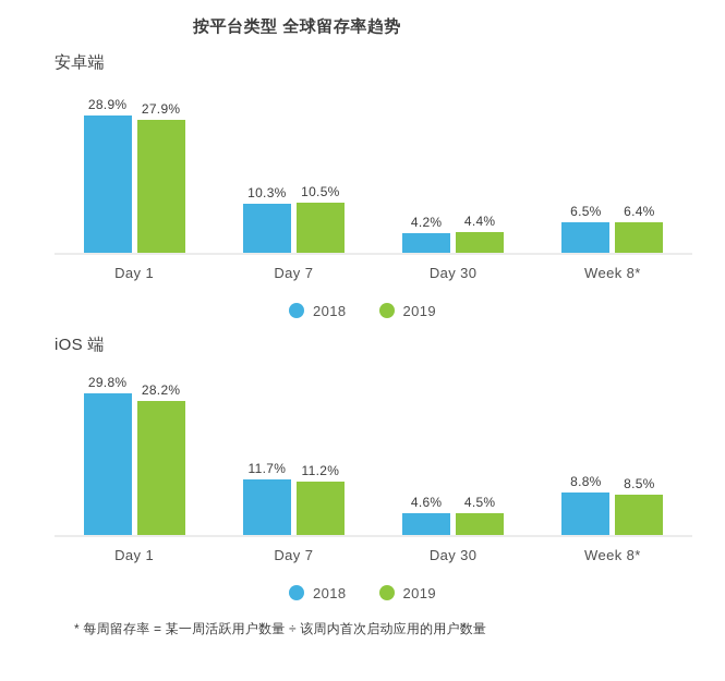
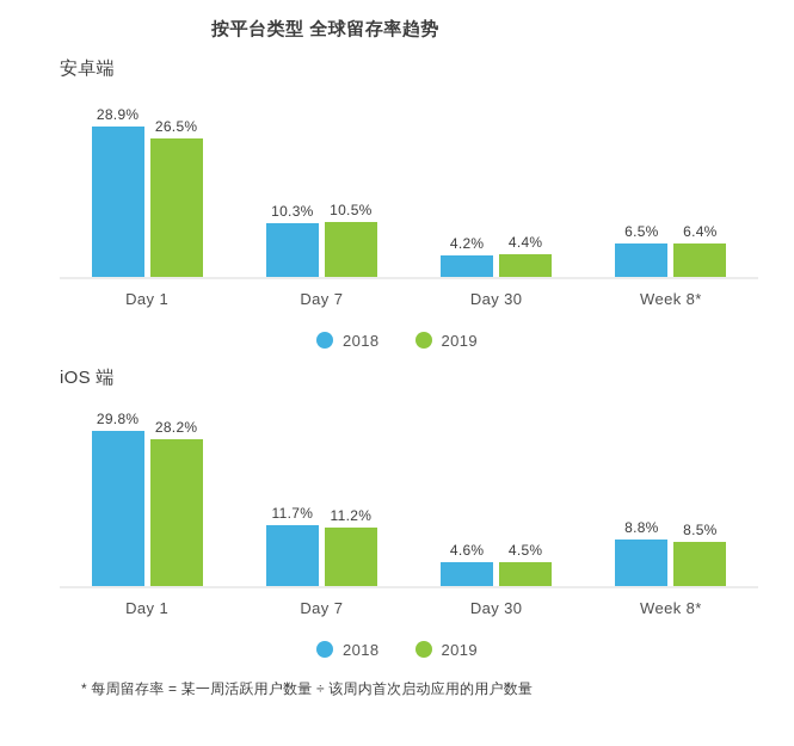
安卓端/2019/Day 1: 27.9% -> 26.5%
